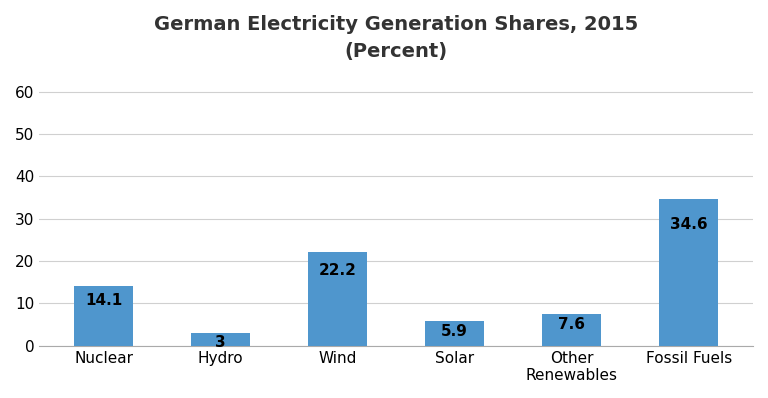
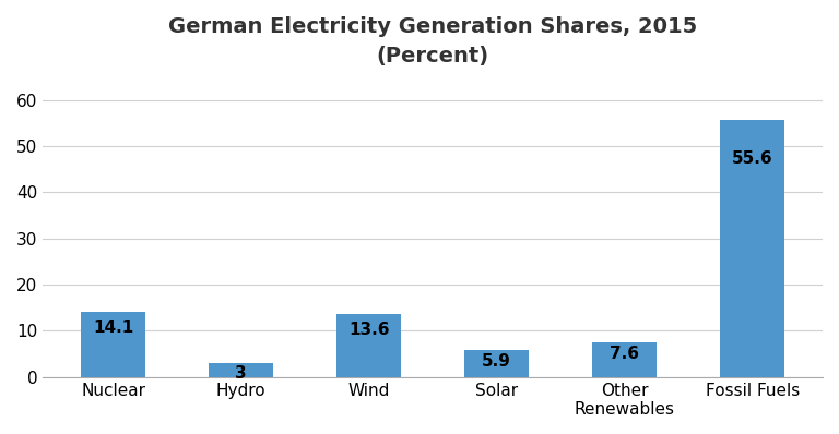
Wind: 22.2 -> 13.6
Fossil Fuels: 34.6 -> 55.6
